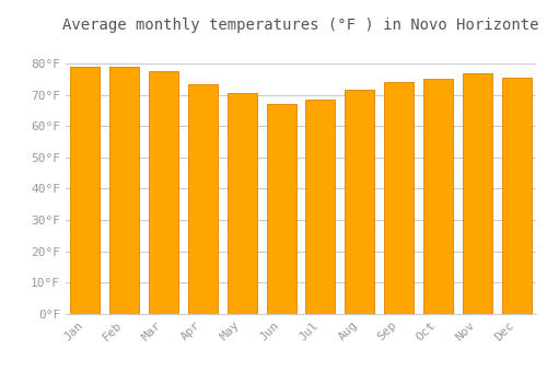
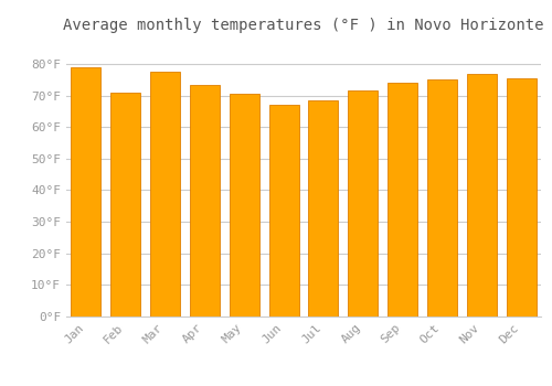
Feb: 79.0°F -> 71.0°F
